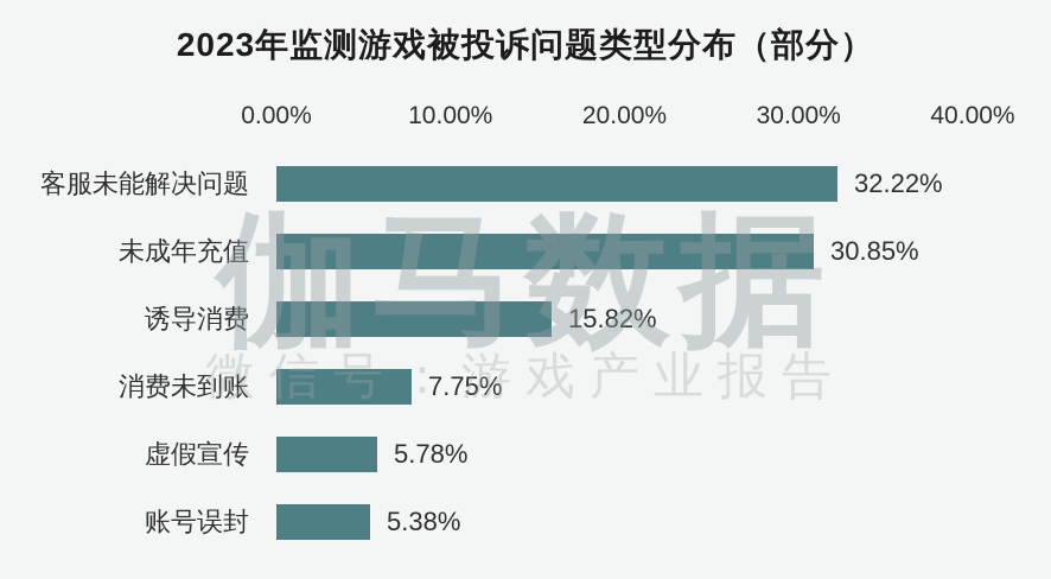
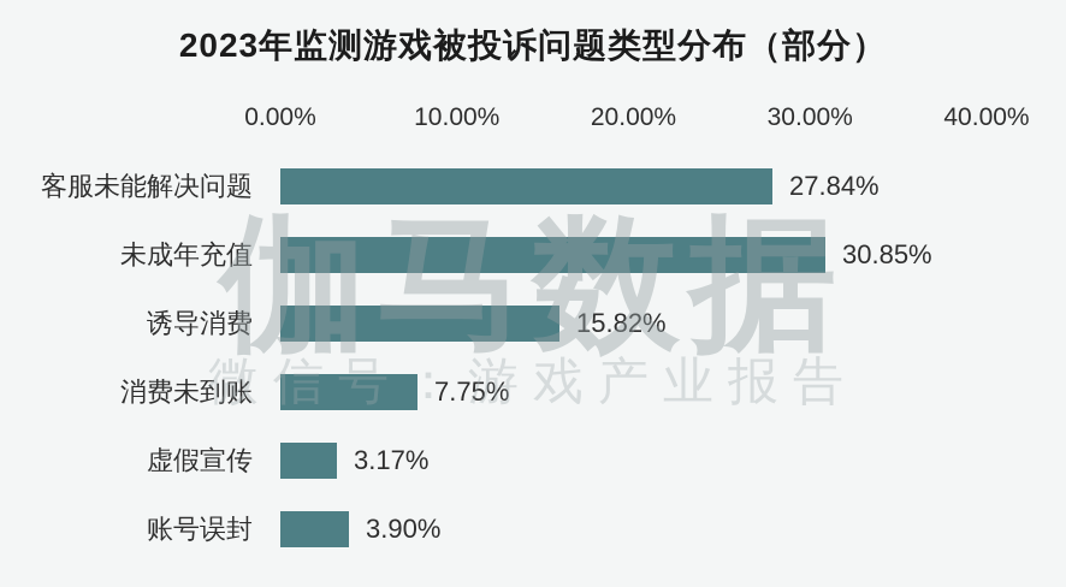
客服未能解决问题: 32.22% -> 27.84%
虚假宣传: 5.78% -> 3.17%
账号误封: 5.38% -> 3.90%
